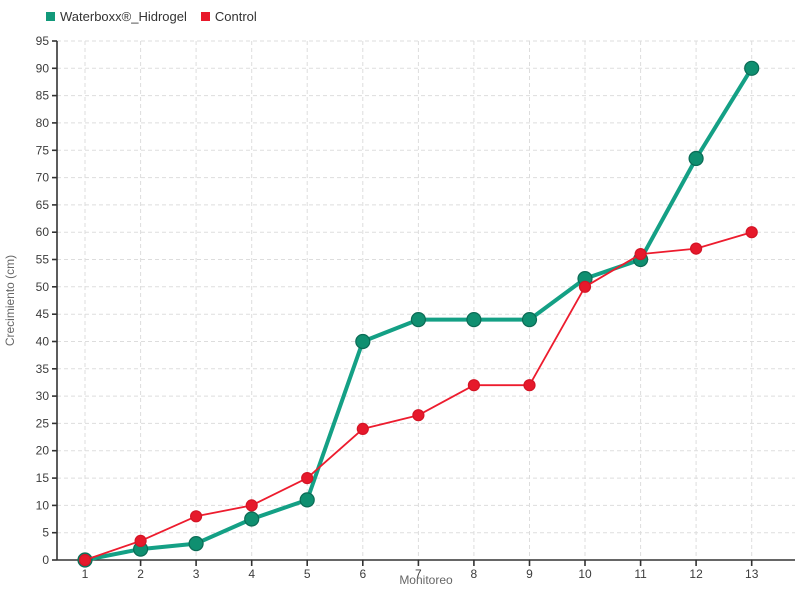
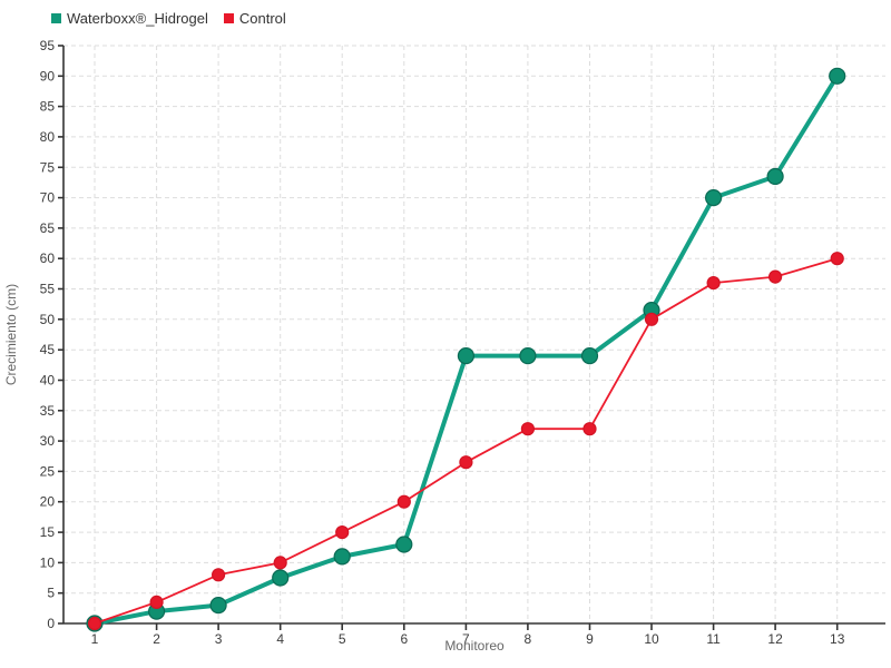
Waterboxx®_Hidrogel/6: 40 -> 13
Control/6: 24 -> 20
Waterboxx®_Hidrogel/11: 55 -> 70
